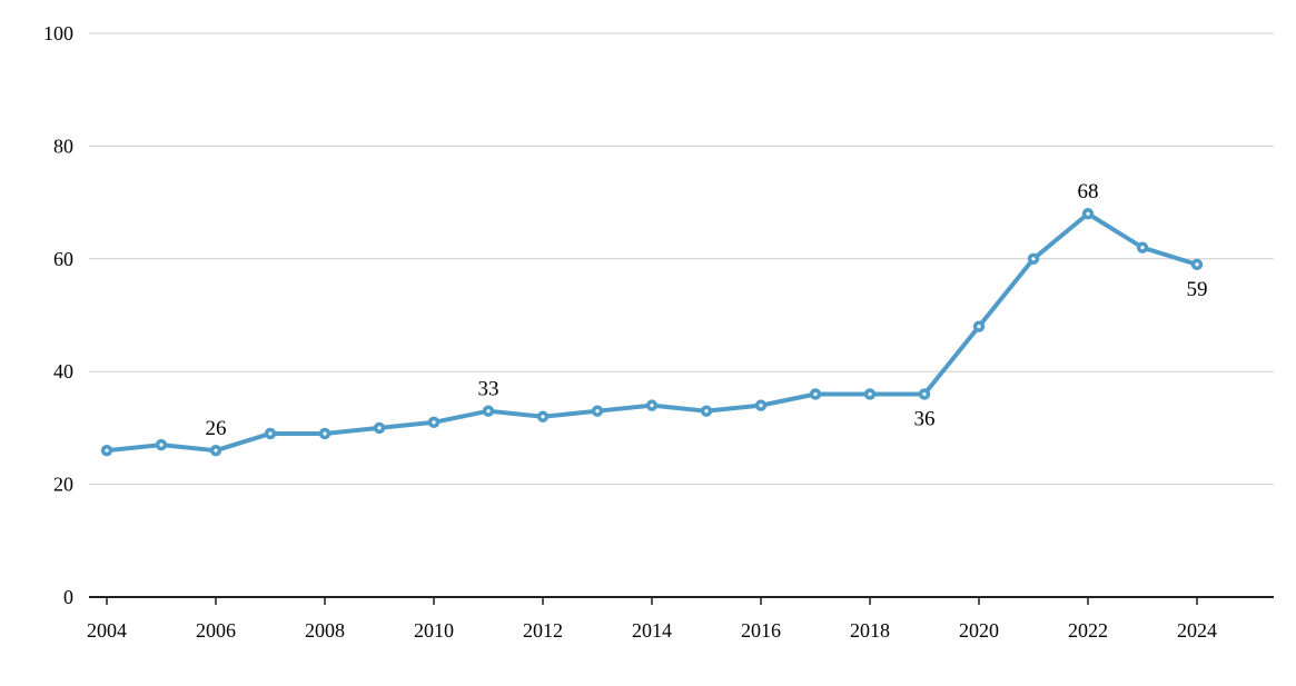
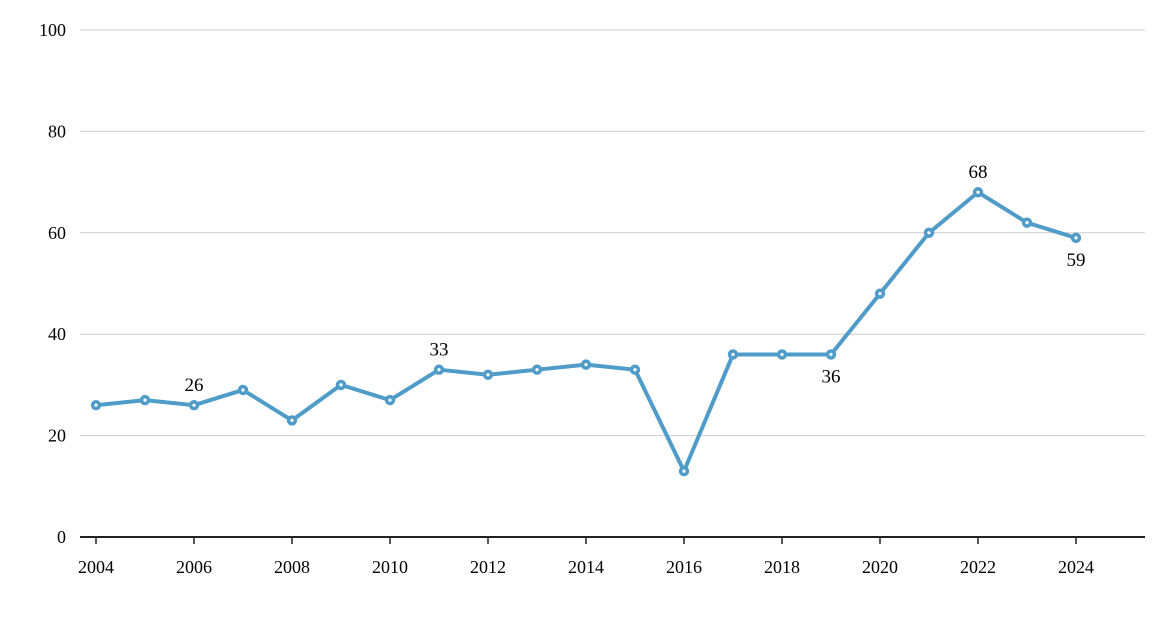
2008: 29 -> 23
2010: 31 -> 27
2016: 34 -> 13
